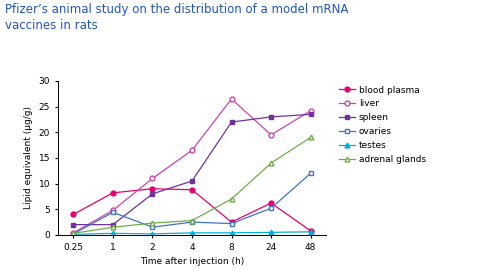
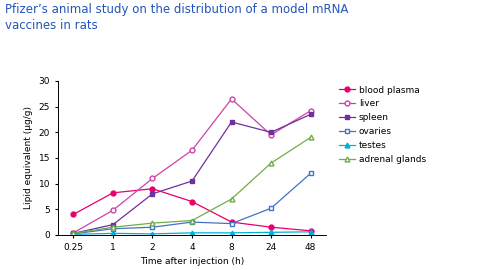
spleen/0.25: 2.0 -> 0.3
ovaries/1: 4.4 -> 1.2
blood plasma/4: 8.8 -> 6.5
blood plasma/24: 6.2 -> 1.5
spleen/24: 23.0 -> 20.0
